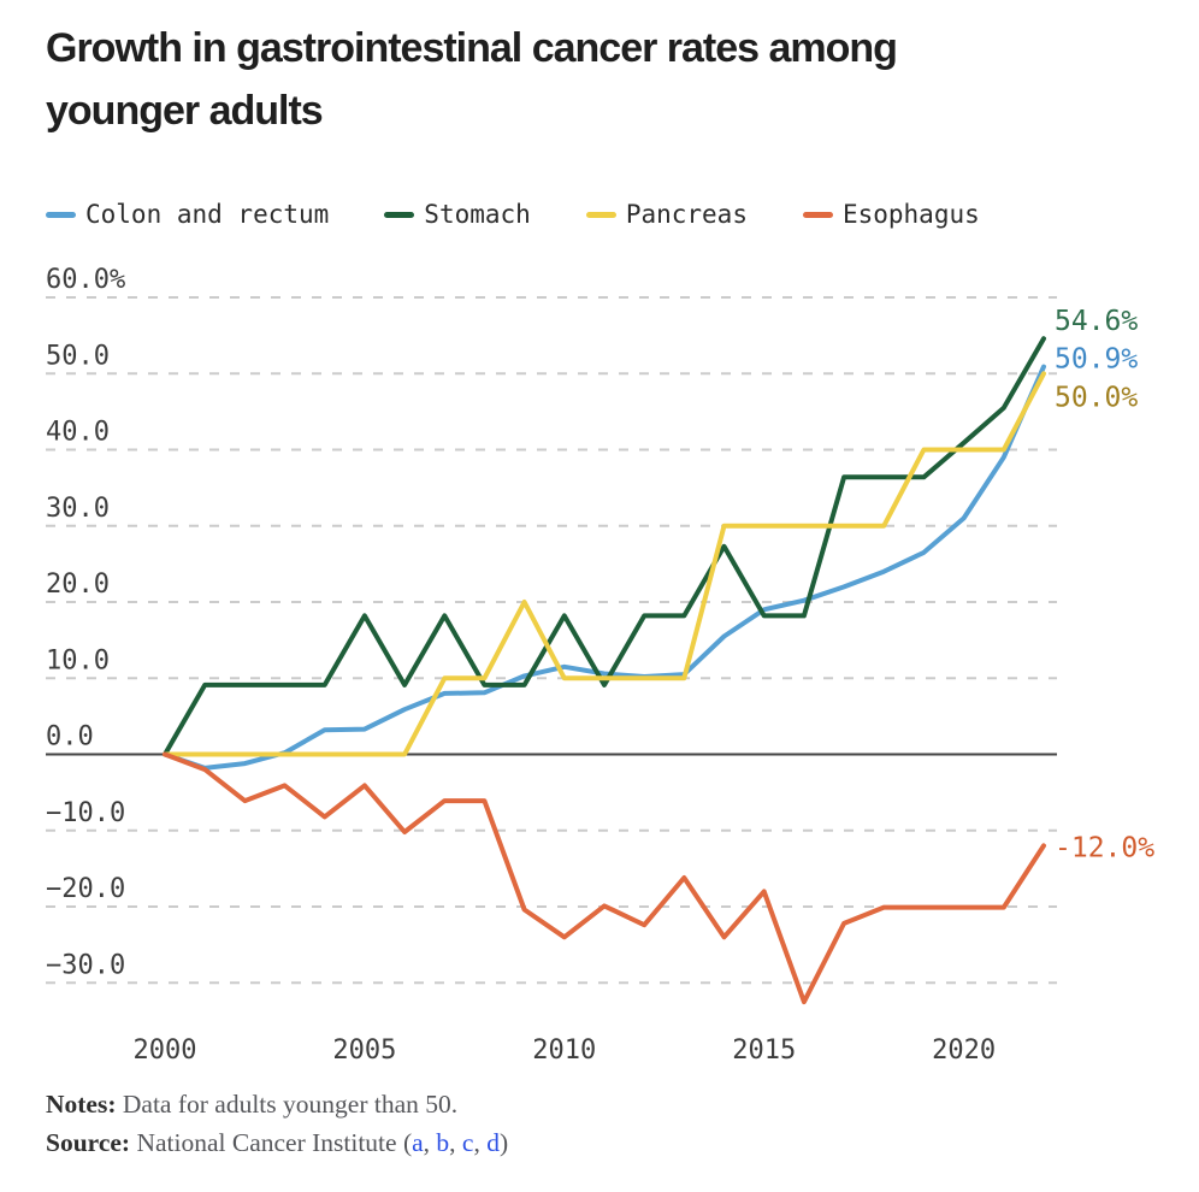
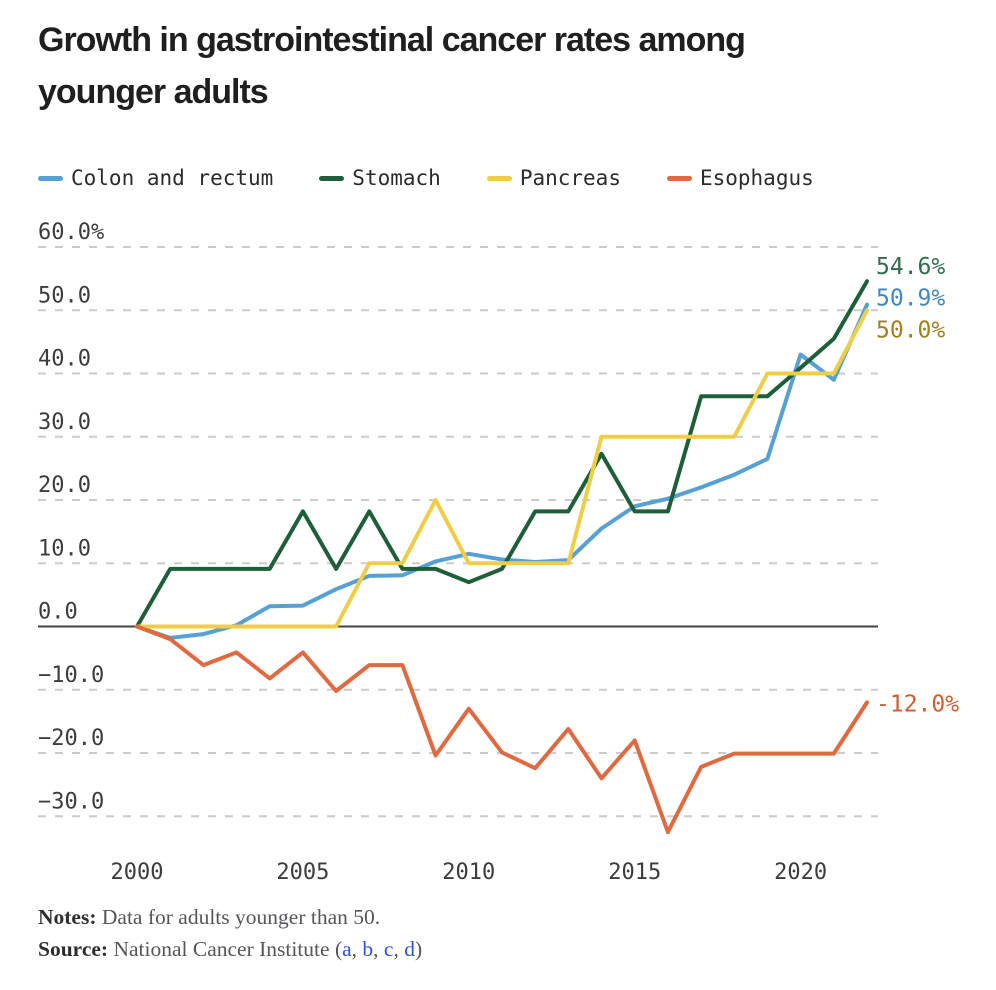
Stomach/2010: 18% -> 7%
Esophagus/2010: -24% -> -13%
Colon and rectum/2020: 31% -> 43%
